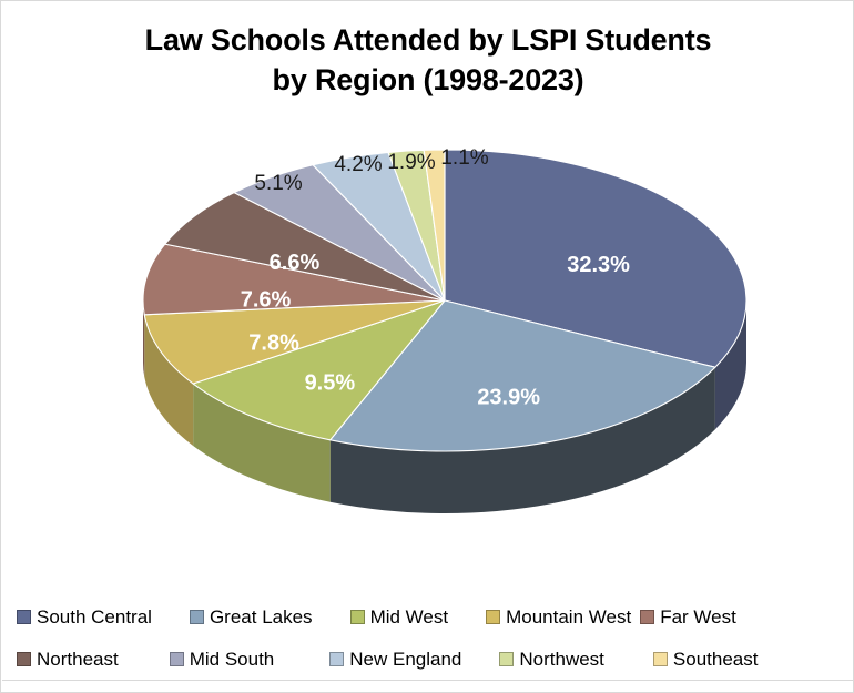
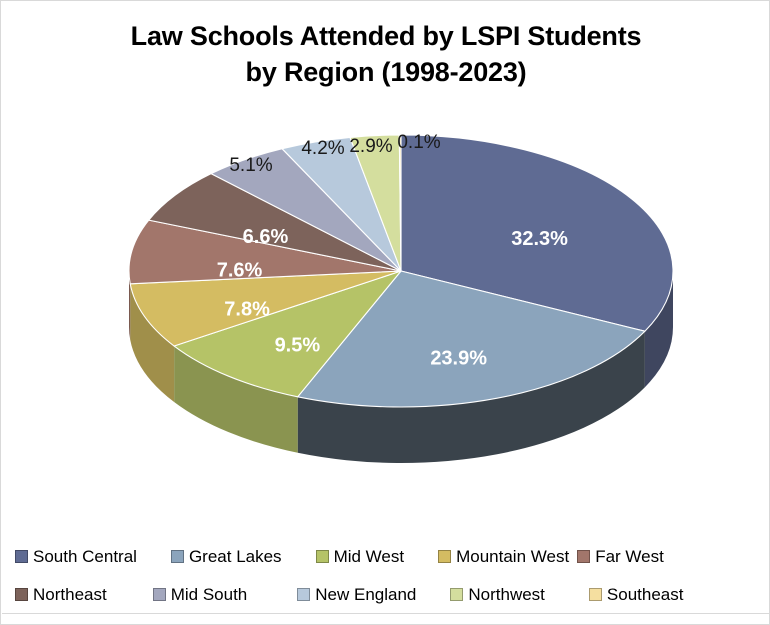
Northwest: 1.9% -> 2.9%
Southeast: 1.1% -> 0.1%
